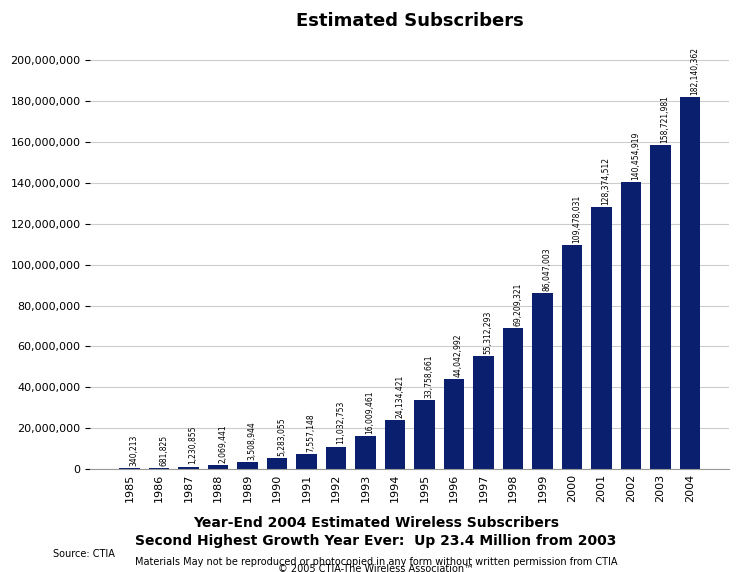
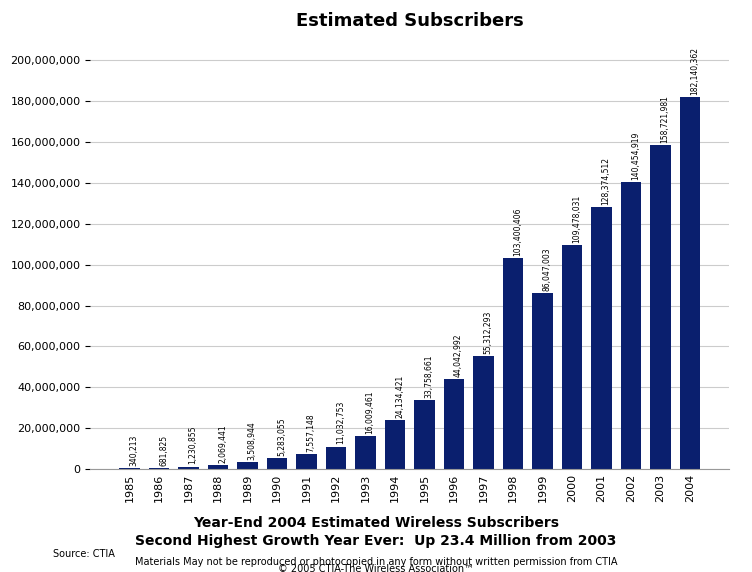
1998: 69,209,321 -> 103,400,406
